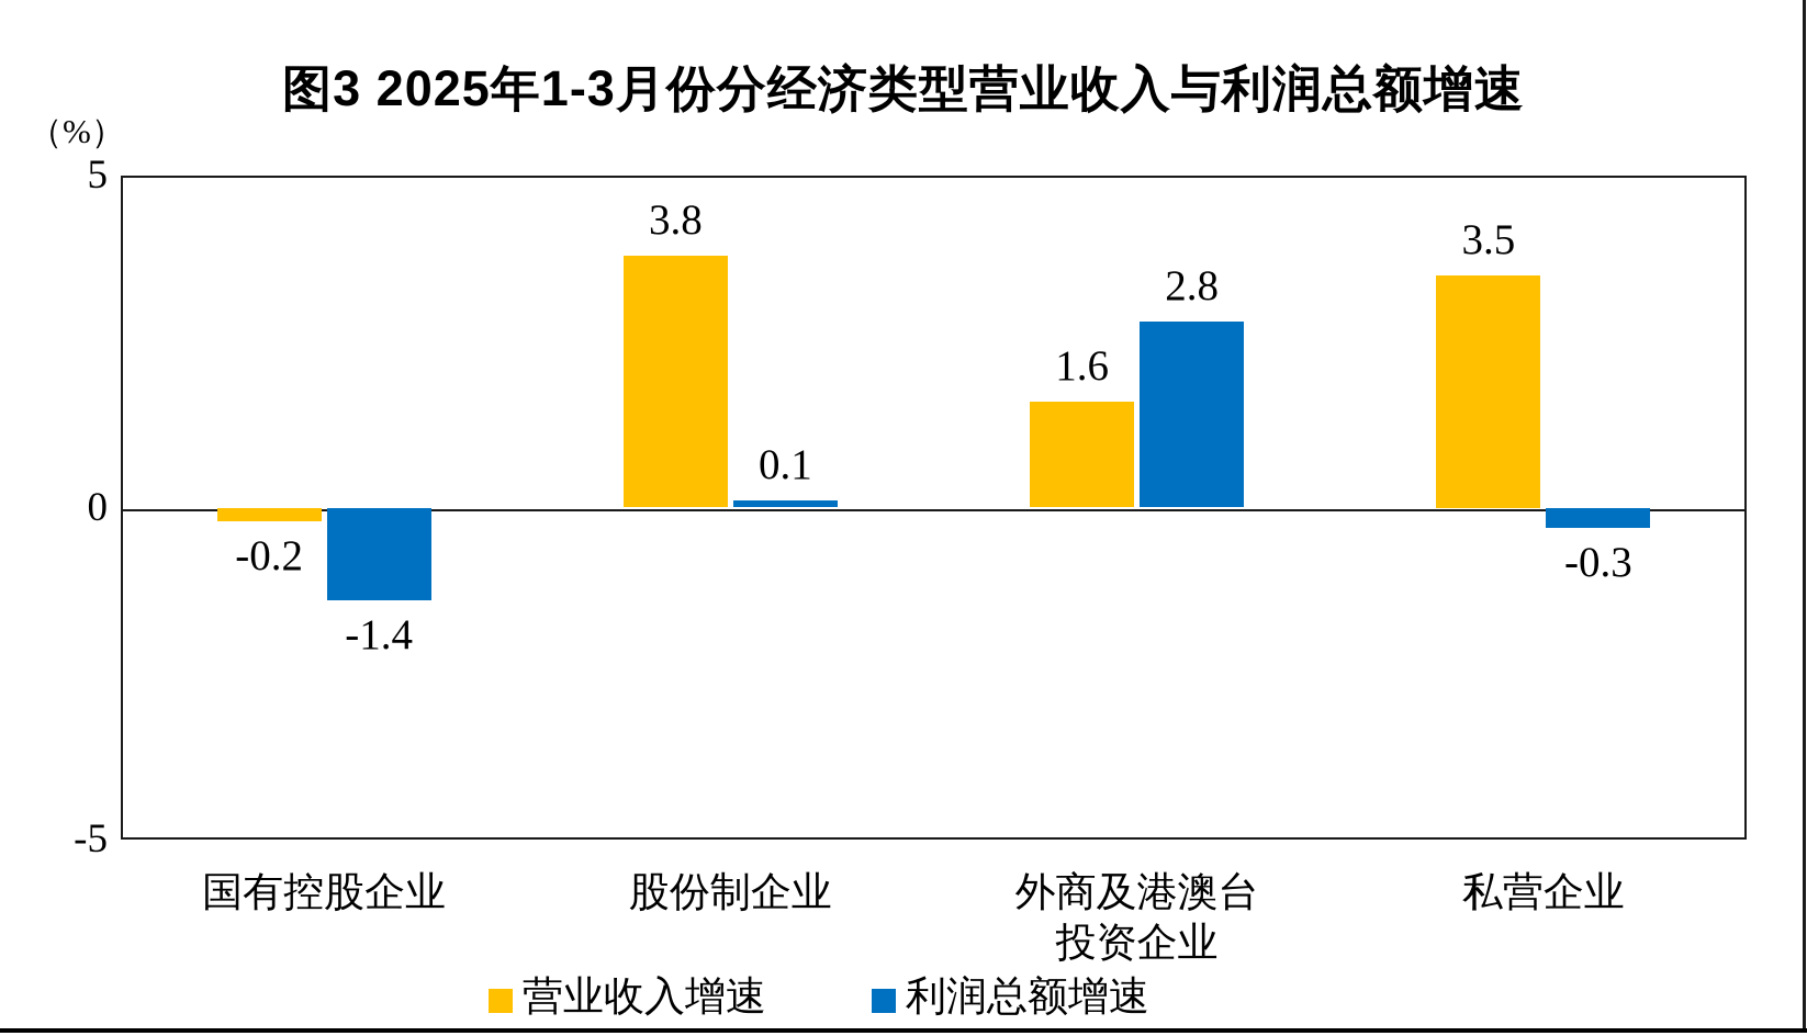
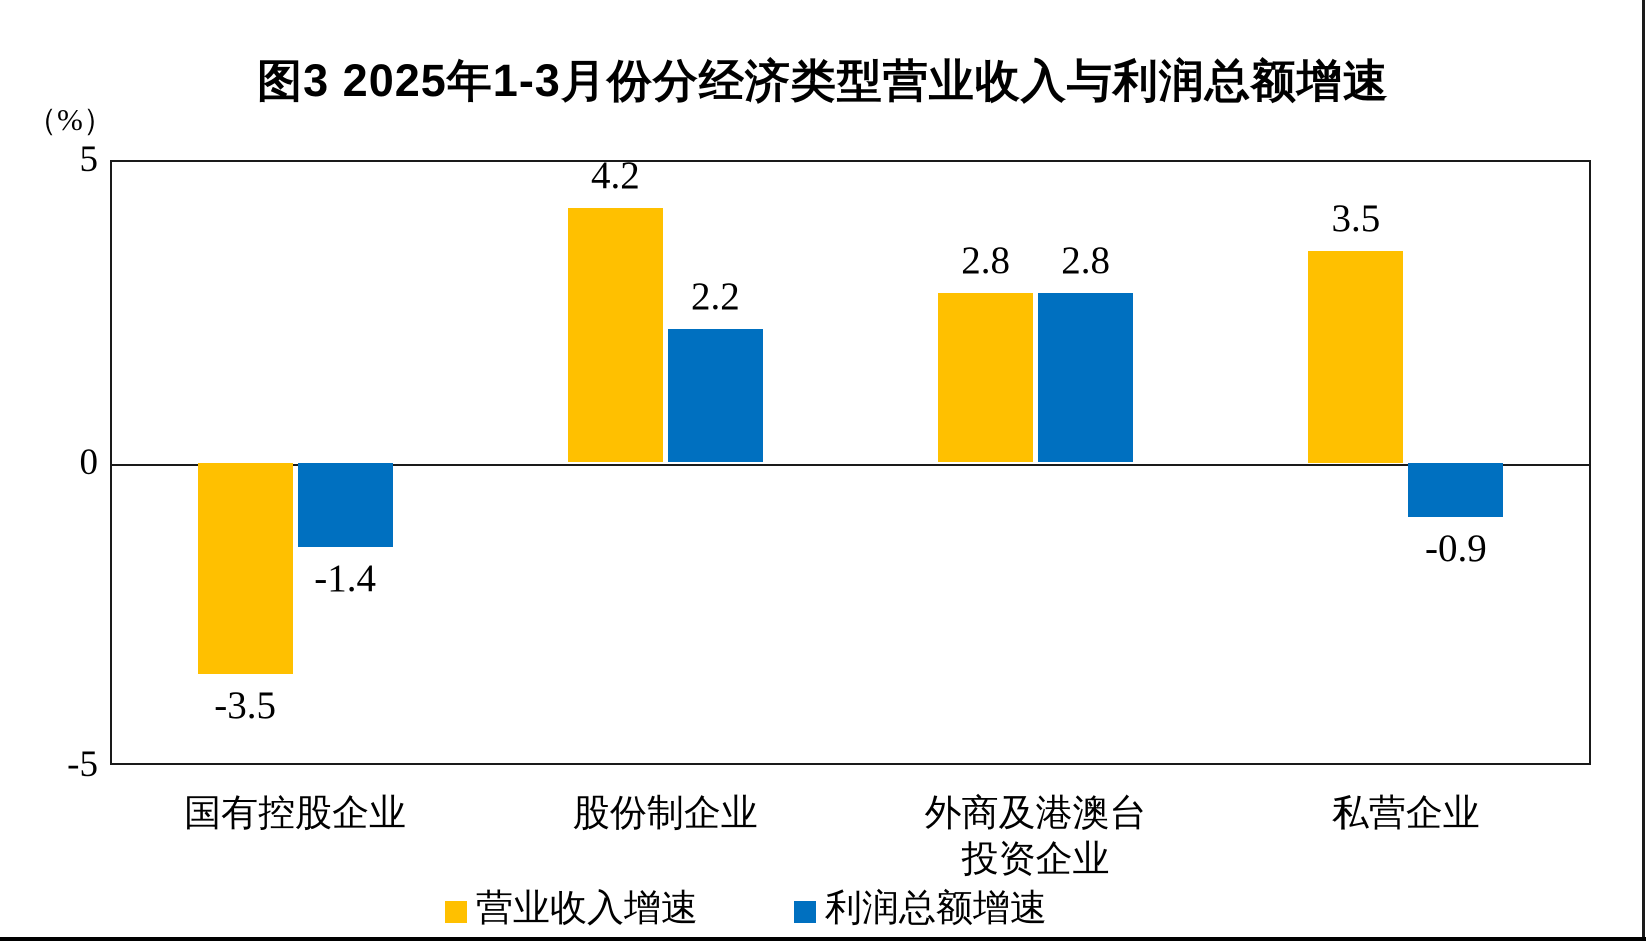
营业收入增速/国有控股企业: -0.2 -> -3.5
营业收入增速/股份制企业: 3.8 -> 4.2
利润总额增速/股份制企业: 0.1 -> 2.2
营业收入增速/外商及港澳台 投资企业: 1.6 -> 2.8
利润总额增速/私营企业: -0.3 -> -0.9
